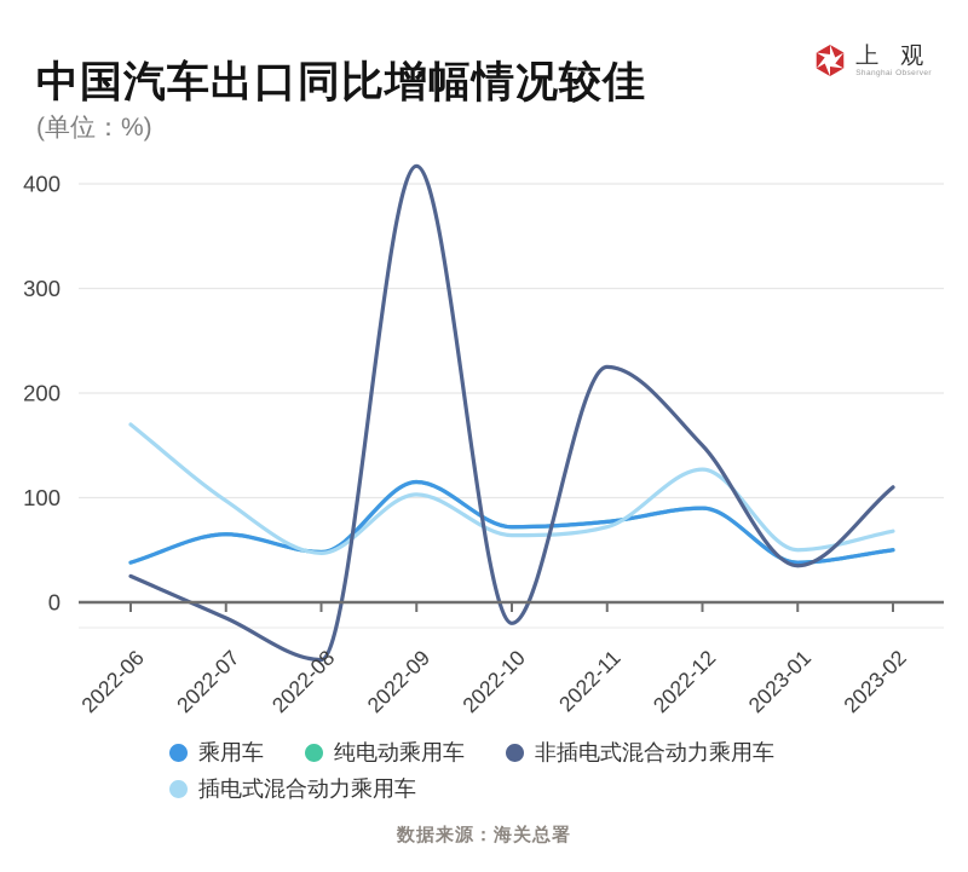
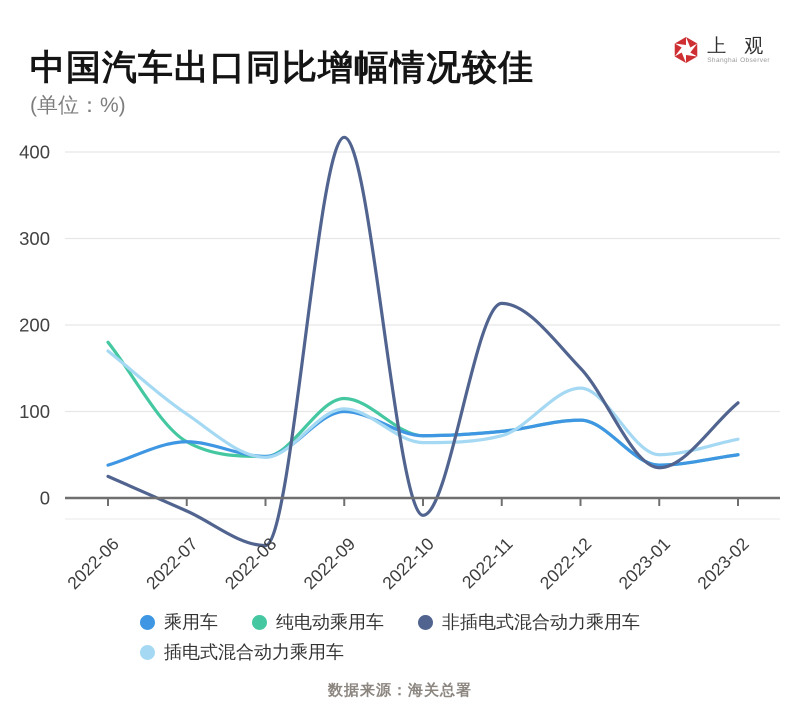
纯电动乘用车/2022-06: 40 -> 180
乘用车/2022-09: 120 -> 100
